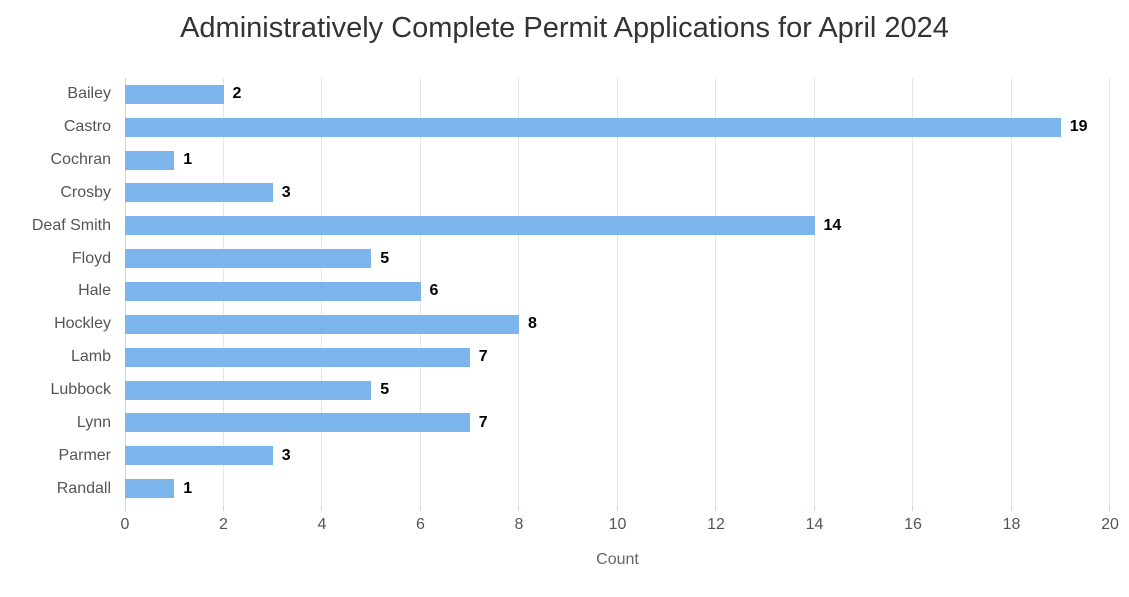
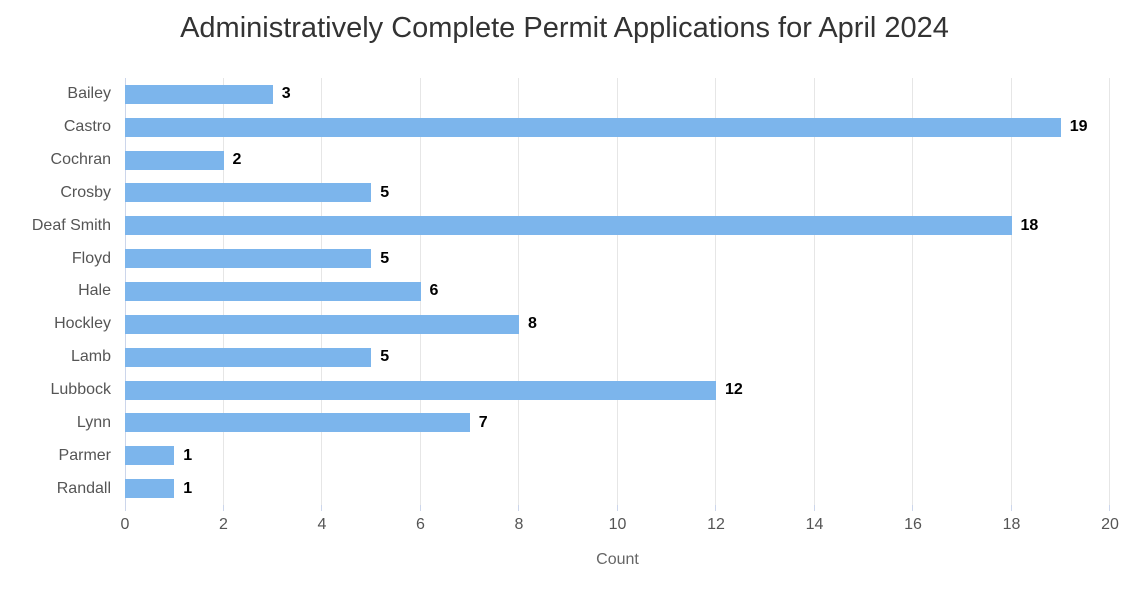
Bailey: 2 -> 3
Cochran: 1 -> 2
Crosby: 3 -> 5
Deaf Smith: 14 -> 18
Lamb: 7 -> 5
Lubbock: 5 -> 12
Parmer: 3 -> 1
